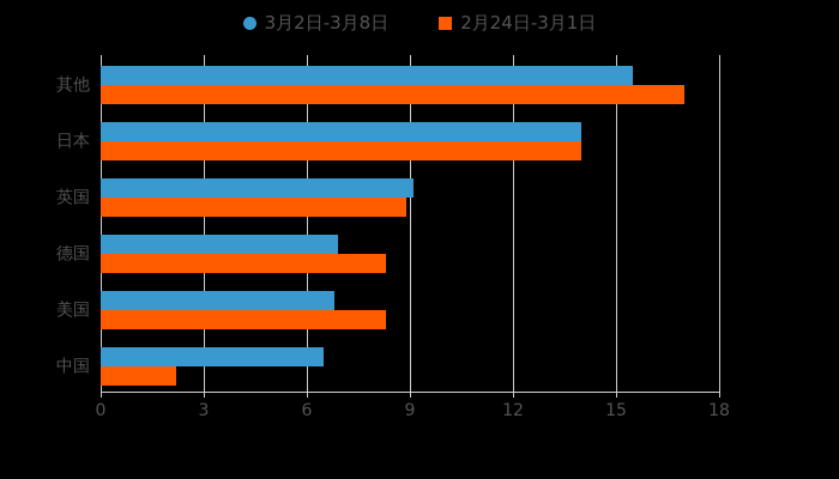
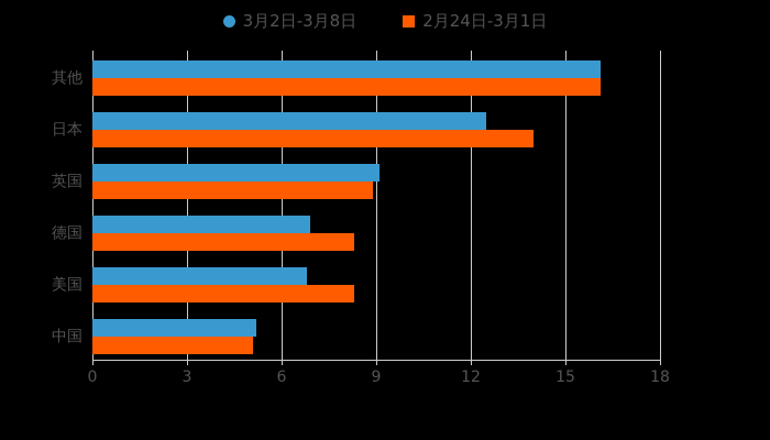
3月2日-3月8日/中国: 6.5 -> 5.2
2月24日-3月1日/中国: 2.2 -> 5.1
3月2日-3月8日/日本: 14.0 -> 12.5
3月2日-3月8日/其他: 15.5 -> 16.1
2月24日-3月1日/其他: 17.0 -> 16.1
